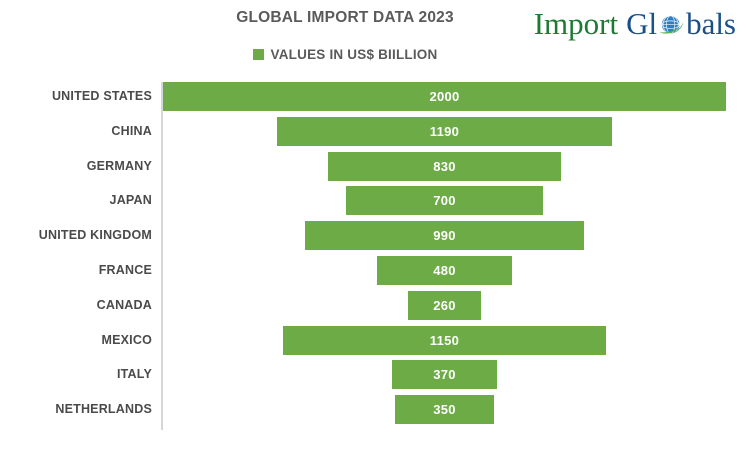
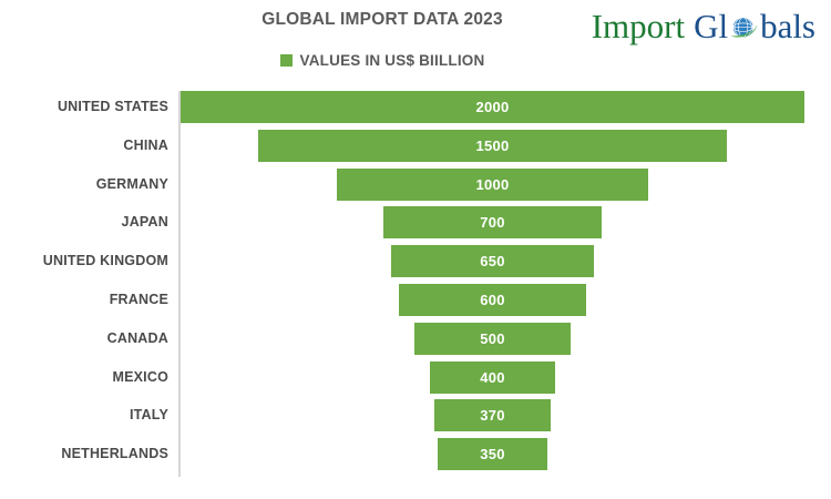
CHINA: 1190 -> 1500
GERMANY: 830 -> 1000
UNITED KINGDOM: 990 -> 650
FRANCE: 480 -> 600
CANADA: 260 -> 500
MEXICO: 1150 -> 400
